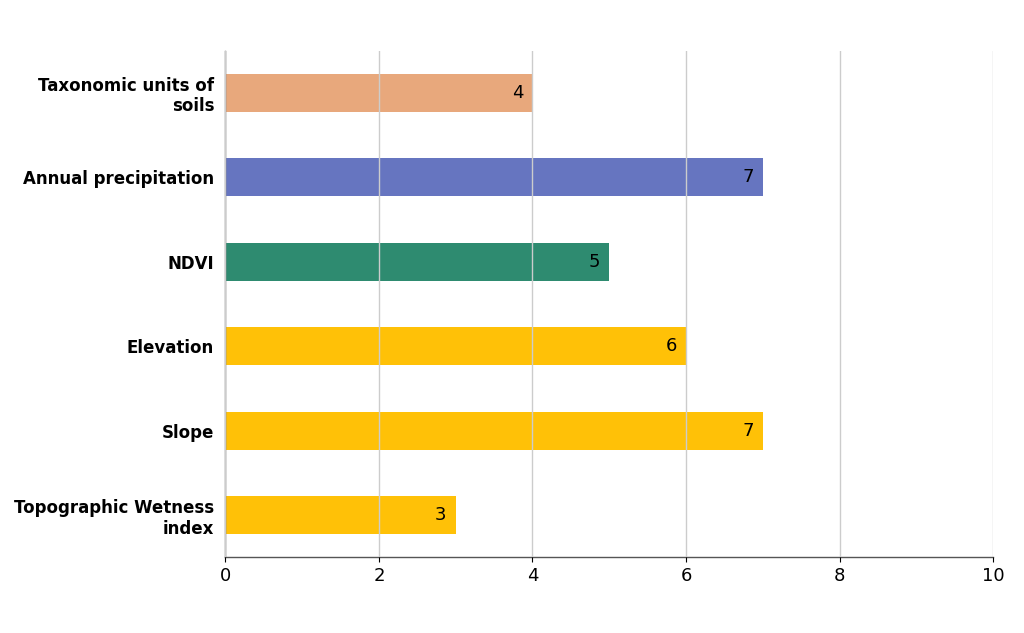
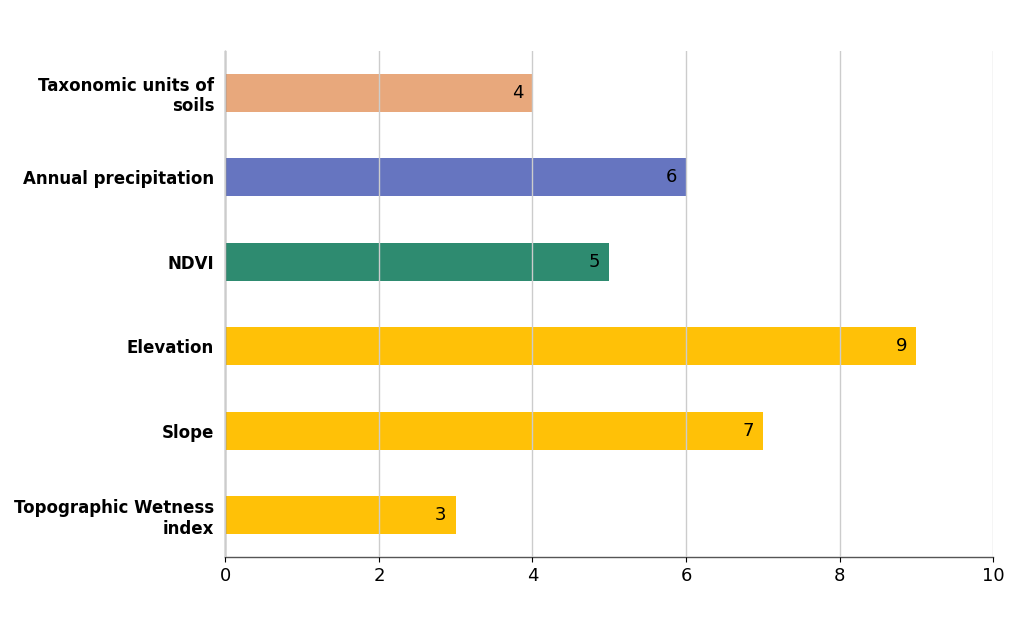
Annual precipitation: 7 -> 6
Elevation: 6 -> 9
